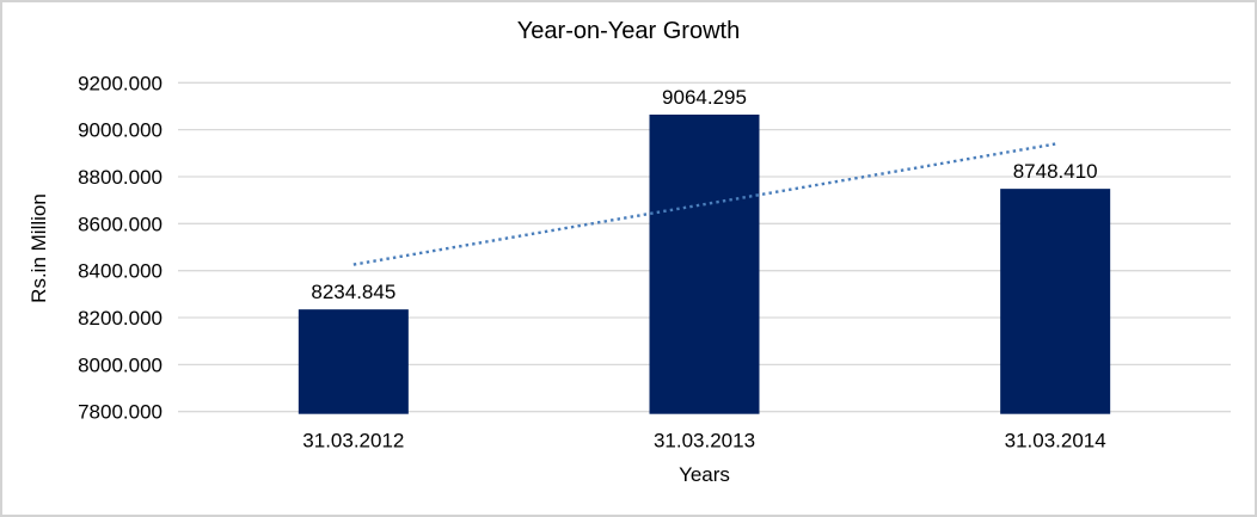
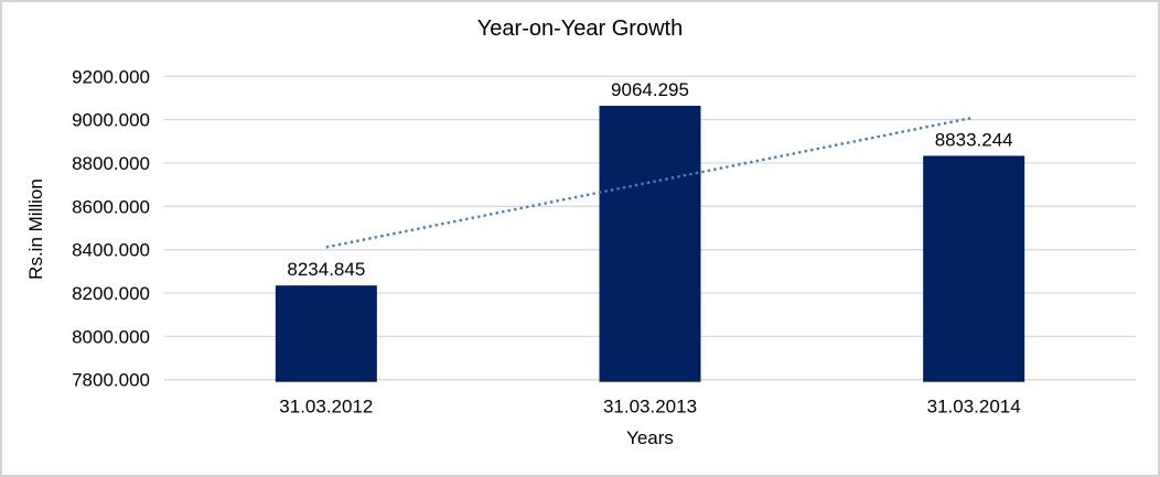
31.03.2014: 8748.410 -> 8833.244
